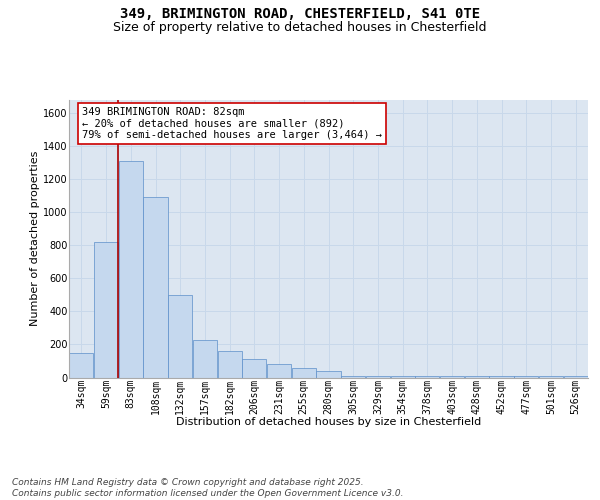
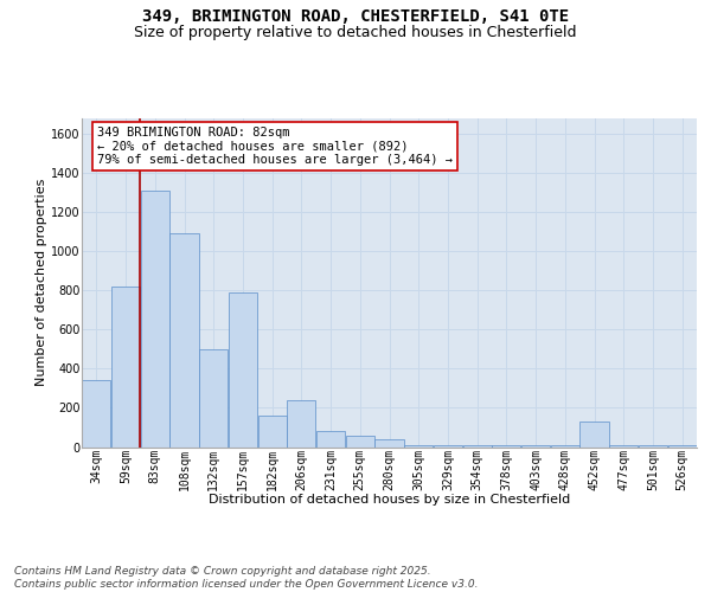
34sqm: 150 -> 340
157sqm: 230 -> 790
206sqm: 110 -> 240
452sqm: 10 -> 130
